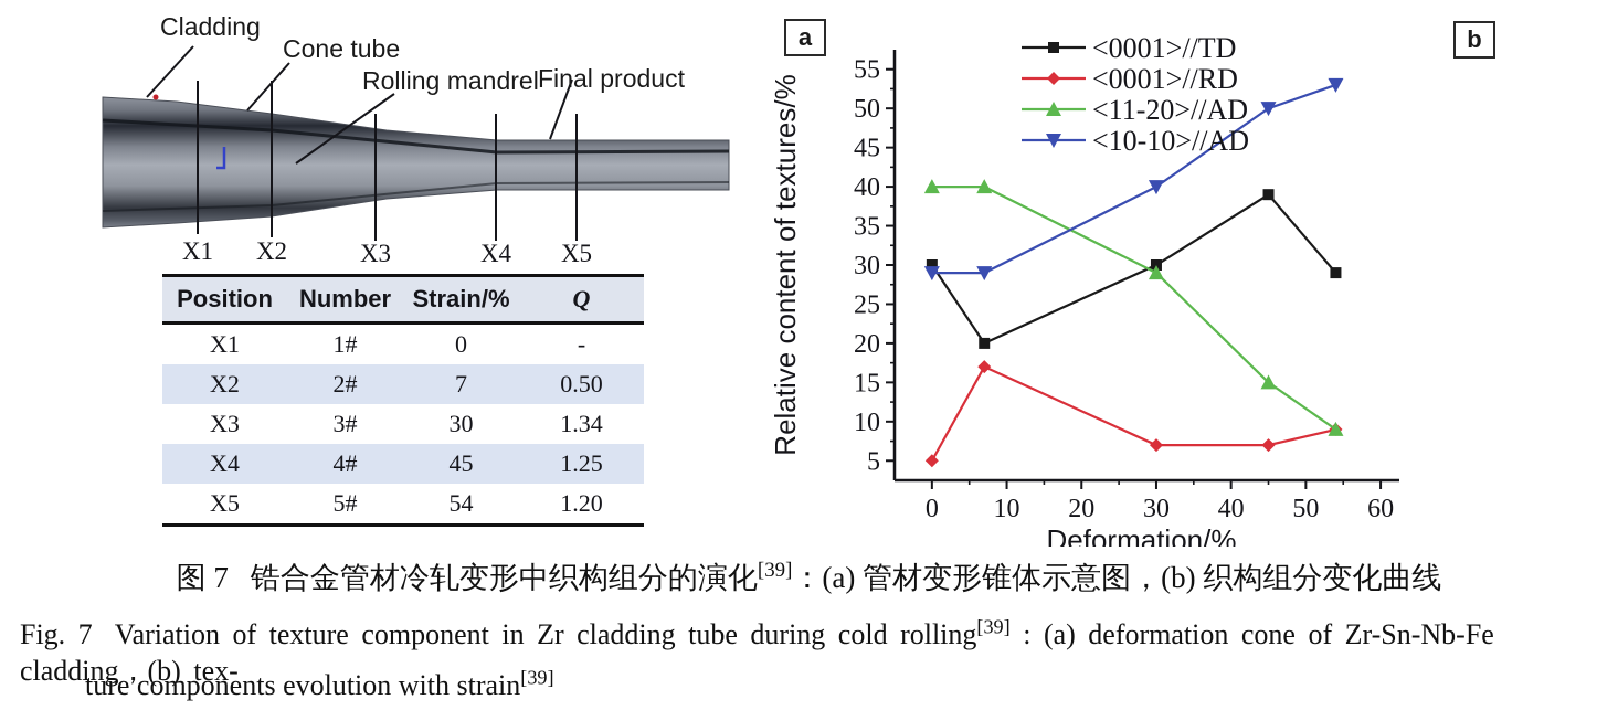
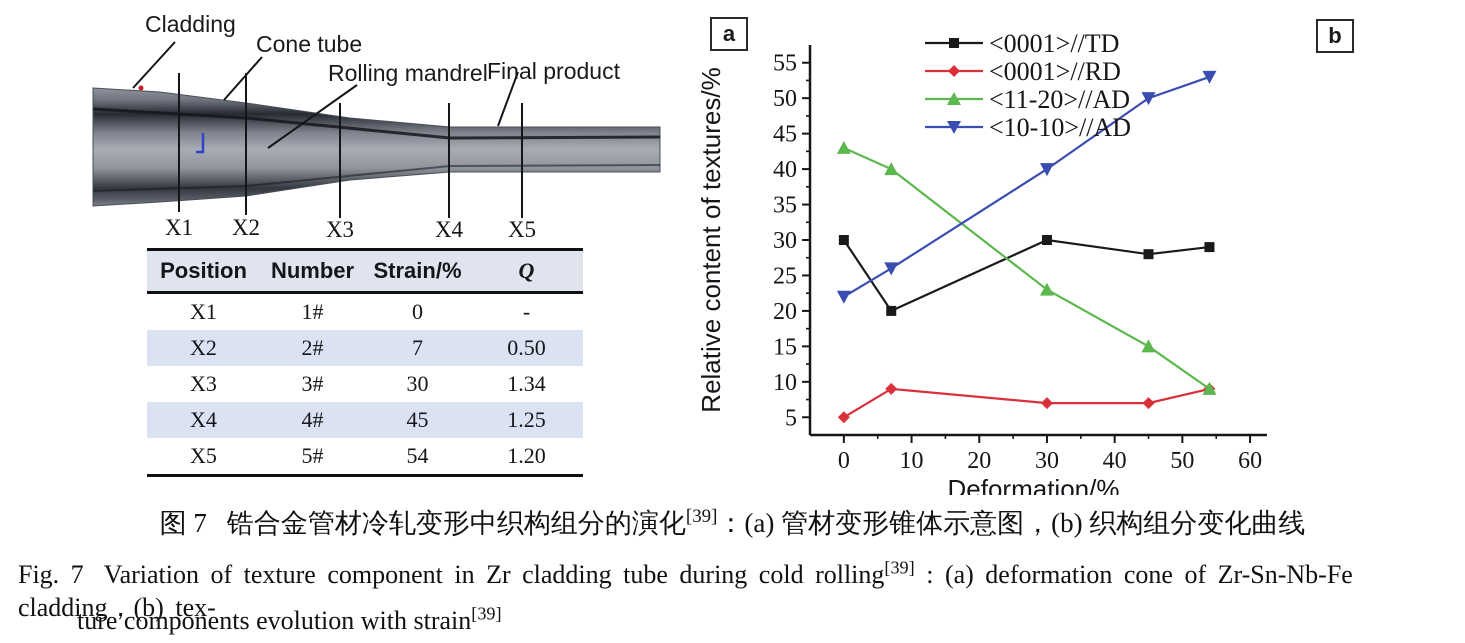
<11-20>//AD/0: 40 -> 43
<10-10>//AD/0: 29 -> 22
<0001>//RD/7: 17 -> 9
<10-10>//AD/7: 29 -> 26
<11-20>//AD/30: 29 -> 23
<0001>//TD/45: 39 -> 28
